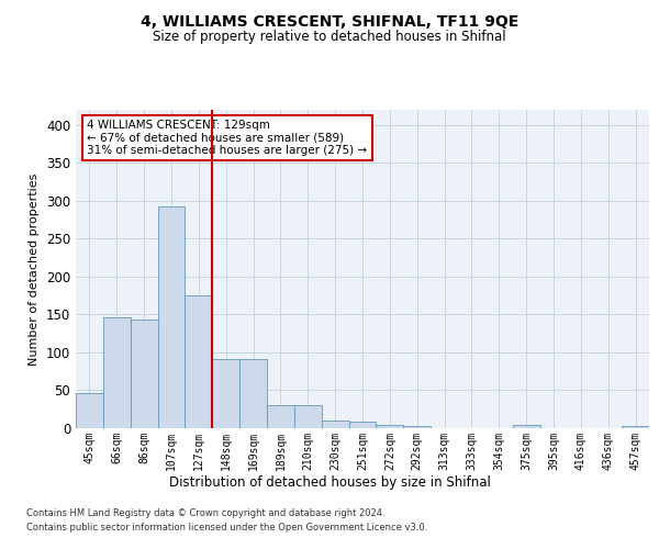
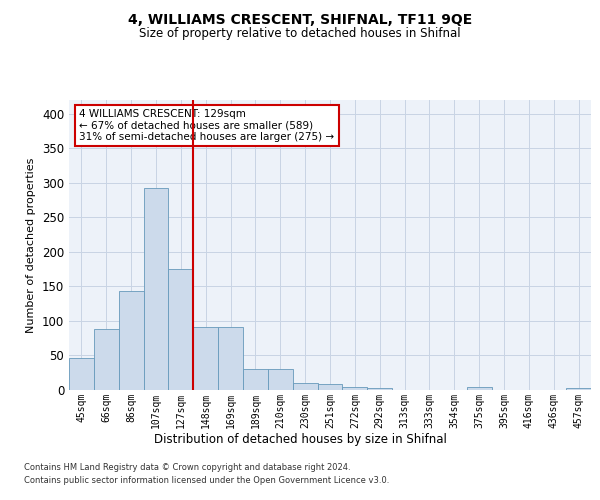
66sqm: 146 -> 88
